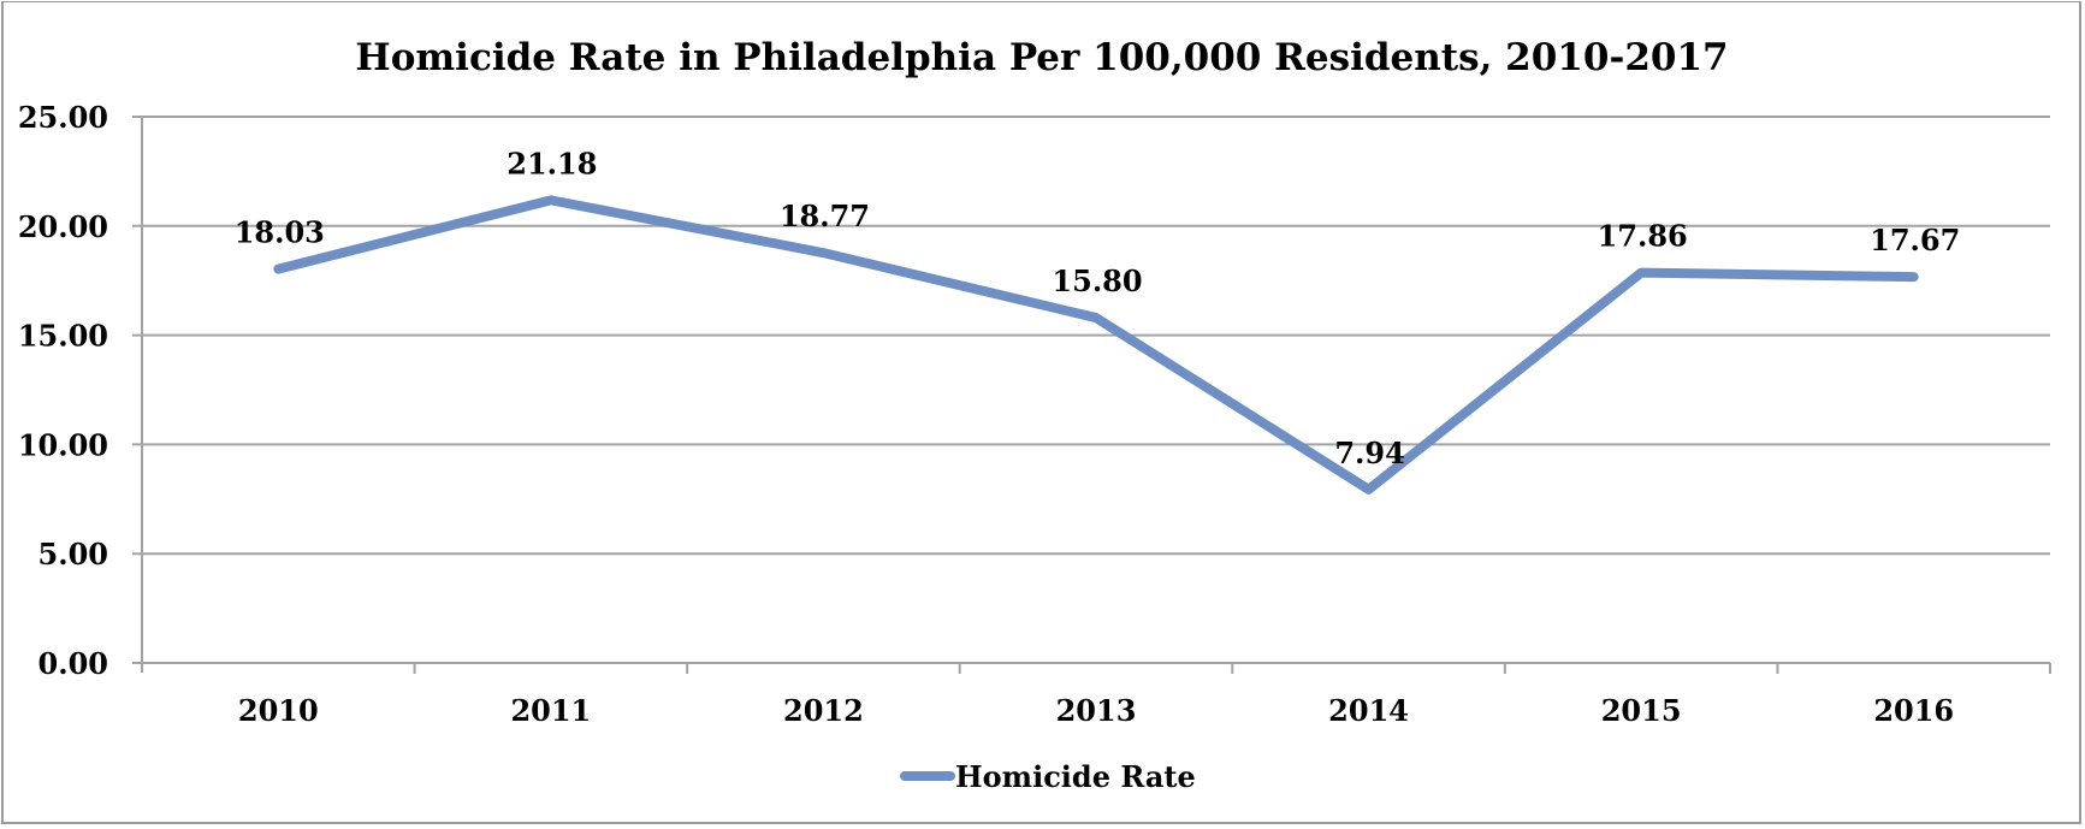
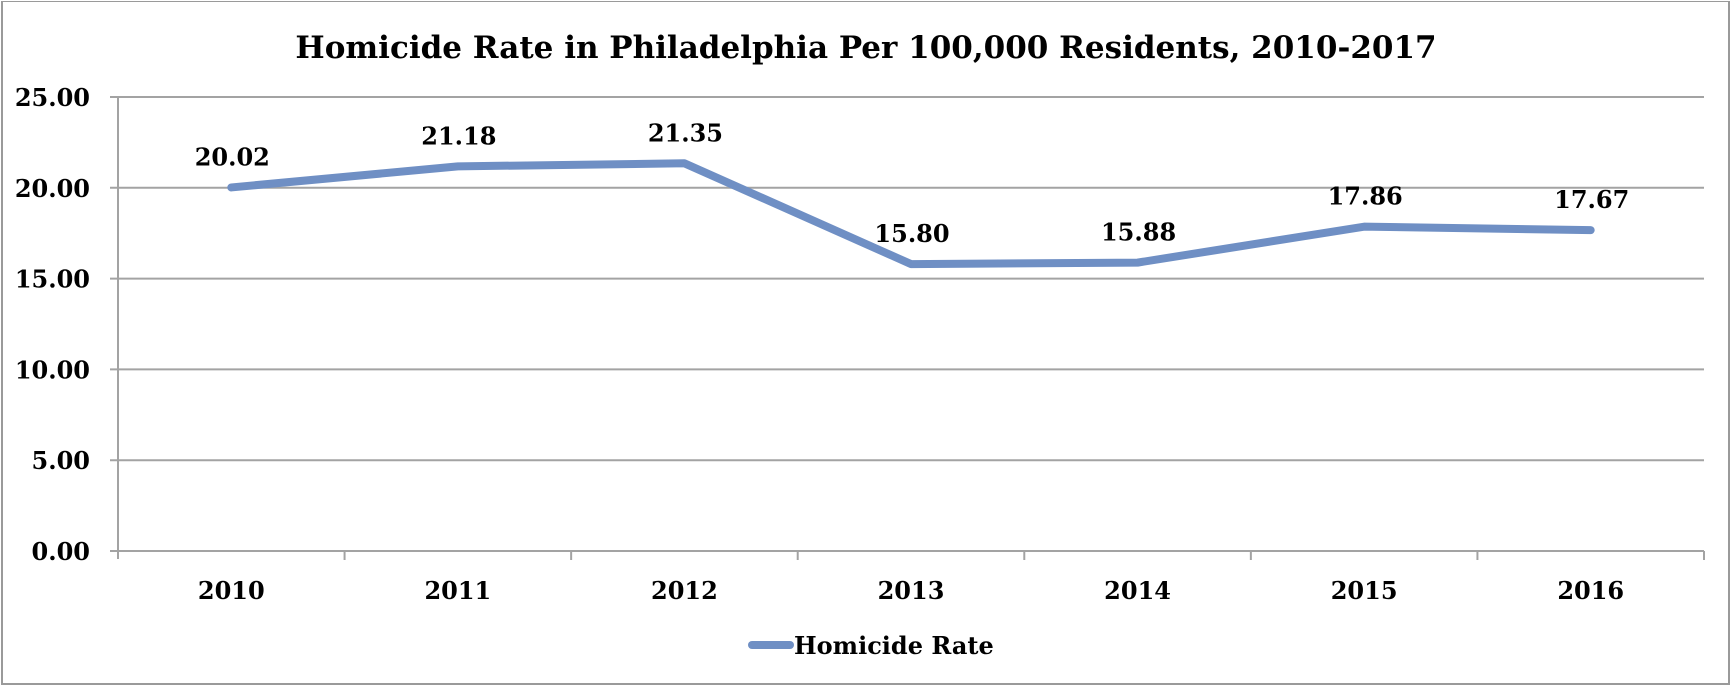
2010: 18.03 -> 20.02
2012: 18.77 -> 21.35
2014: 7.94 -> 15.88
